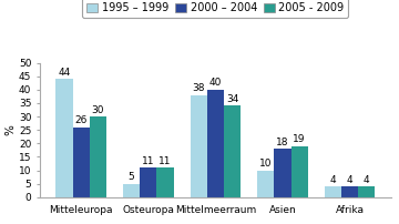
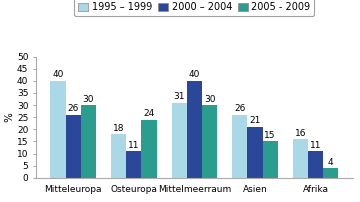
1995 – 1999/Mitteleuropa: 44 -> 40
1995 – 1999/Osteuropa: 5 -> 18
2005 - 2009/Osteuropa: 11 -> 24
1995 – 1999/Mittelmeerraum: 38 -> 31
2005 - 2009/Mittelmeerraum: 34 -> 30
1995 – 1999/Asien: 10 -> 26
2000 – 2004/Asien: 18 -> 21
2005 - 2009/Asien: 19 -> 15
1995 – 1999/Afrika: 4 -> 16
2000 – 2004/Afrika: 4 -> 11
